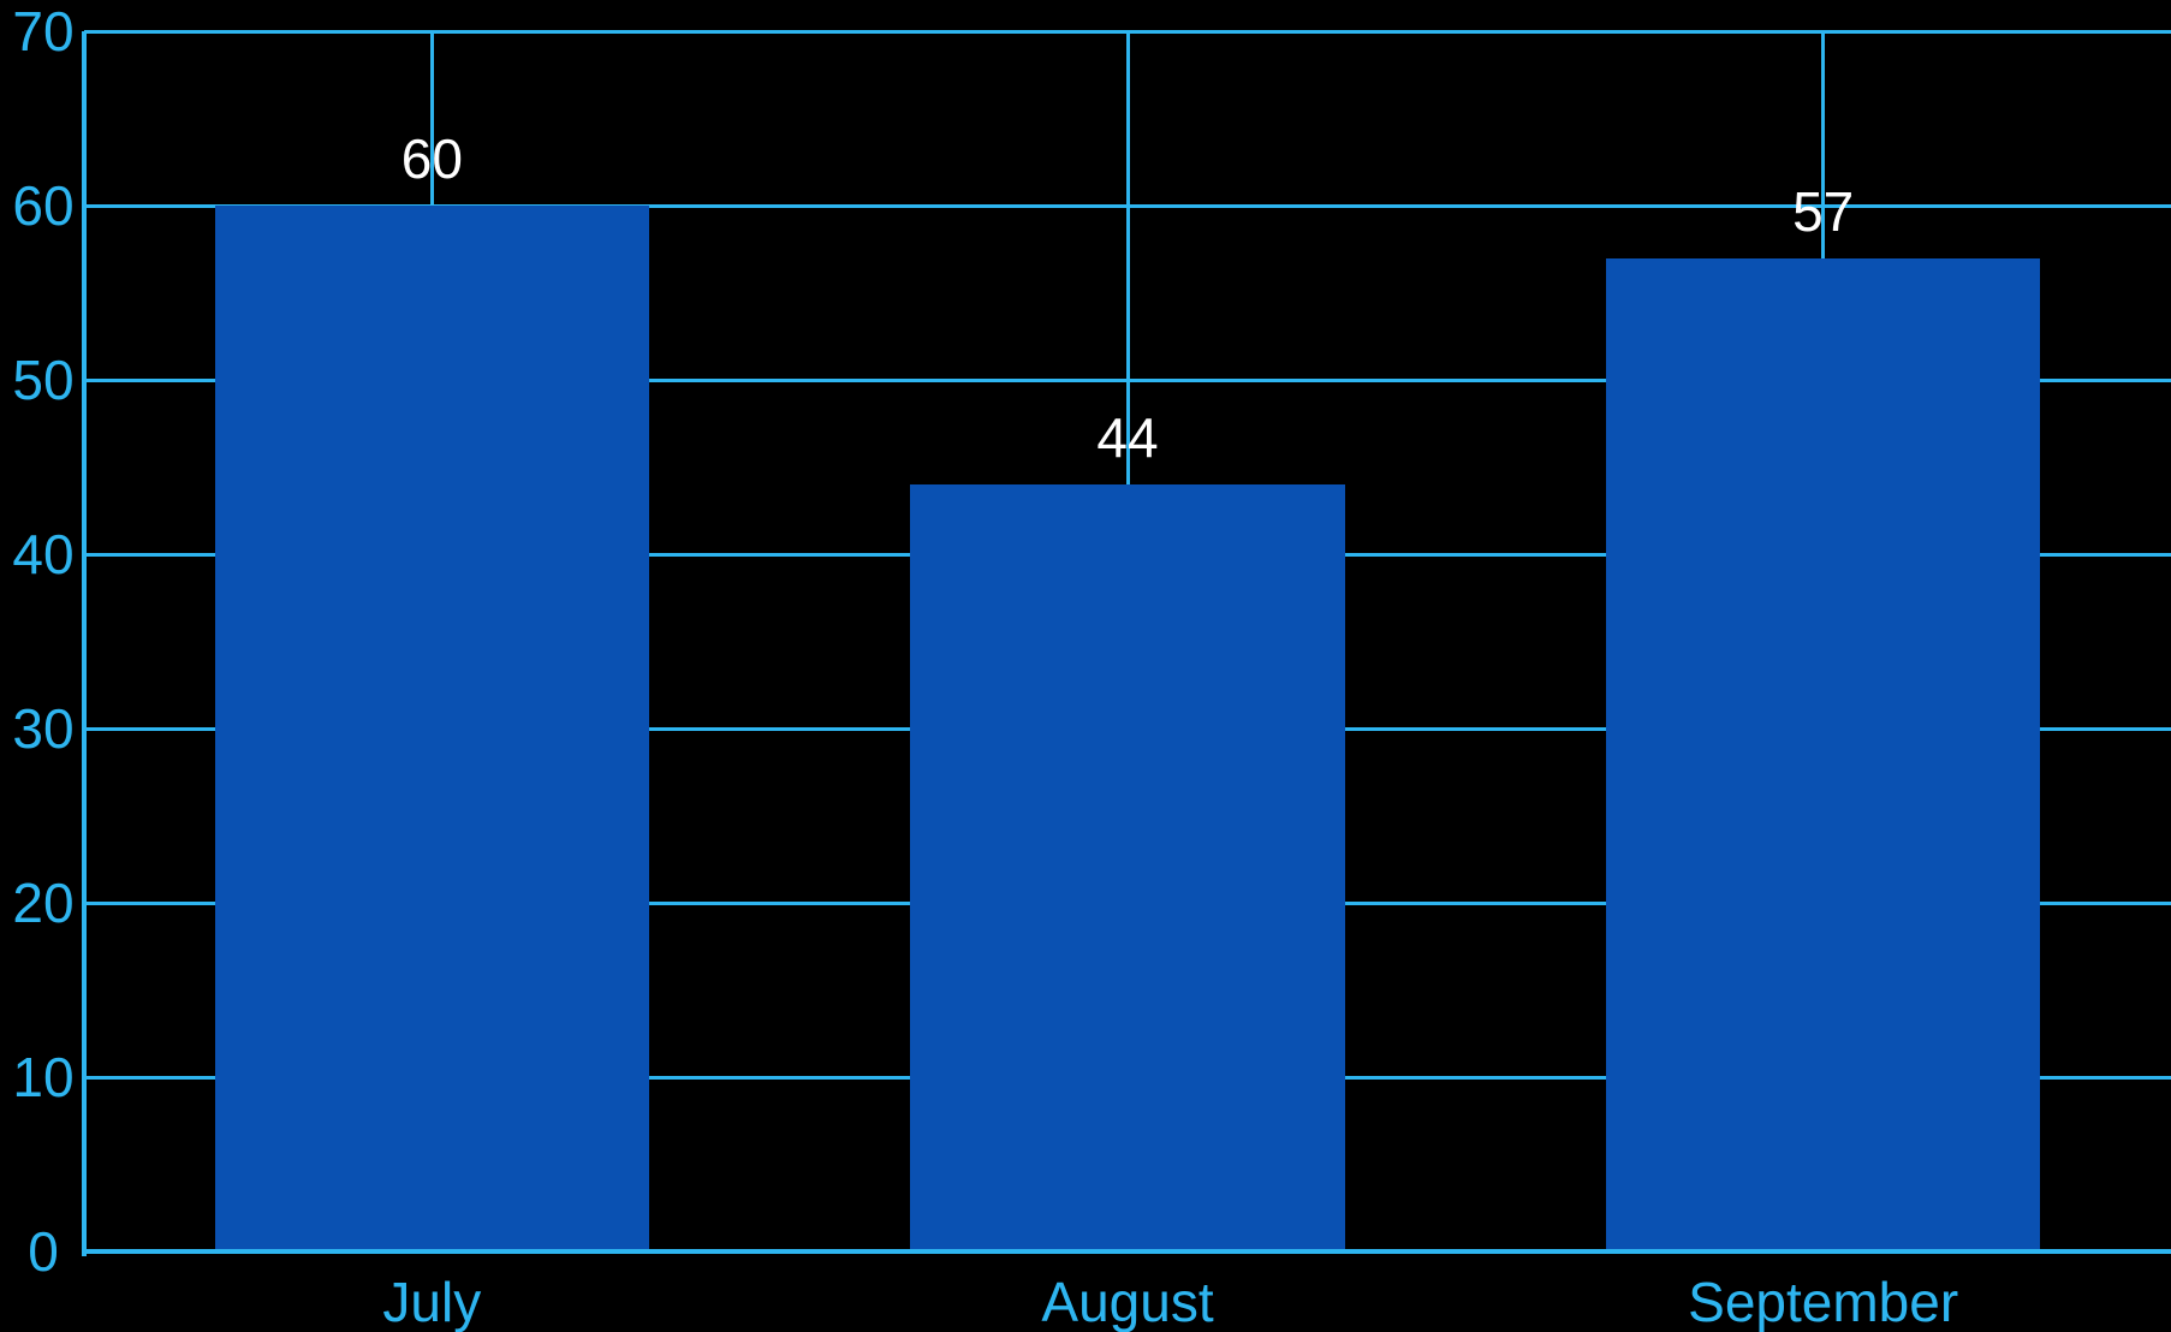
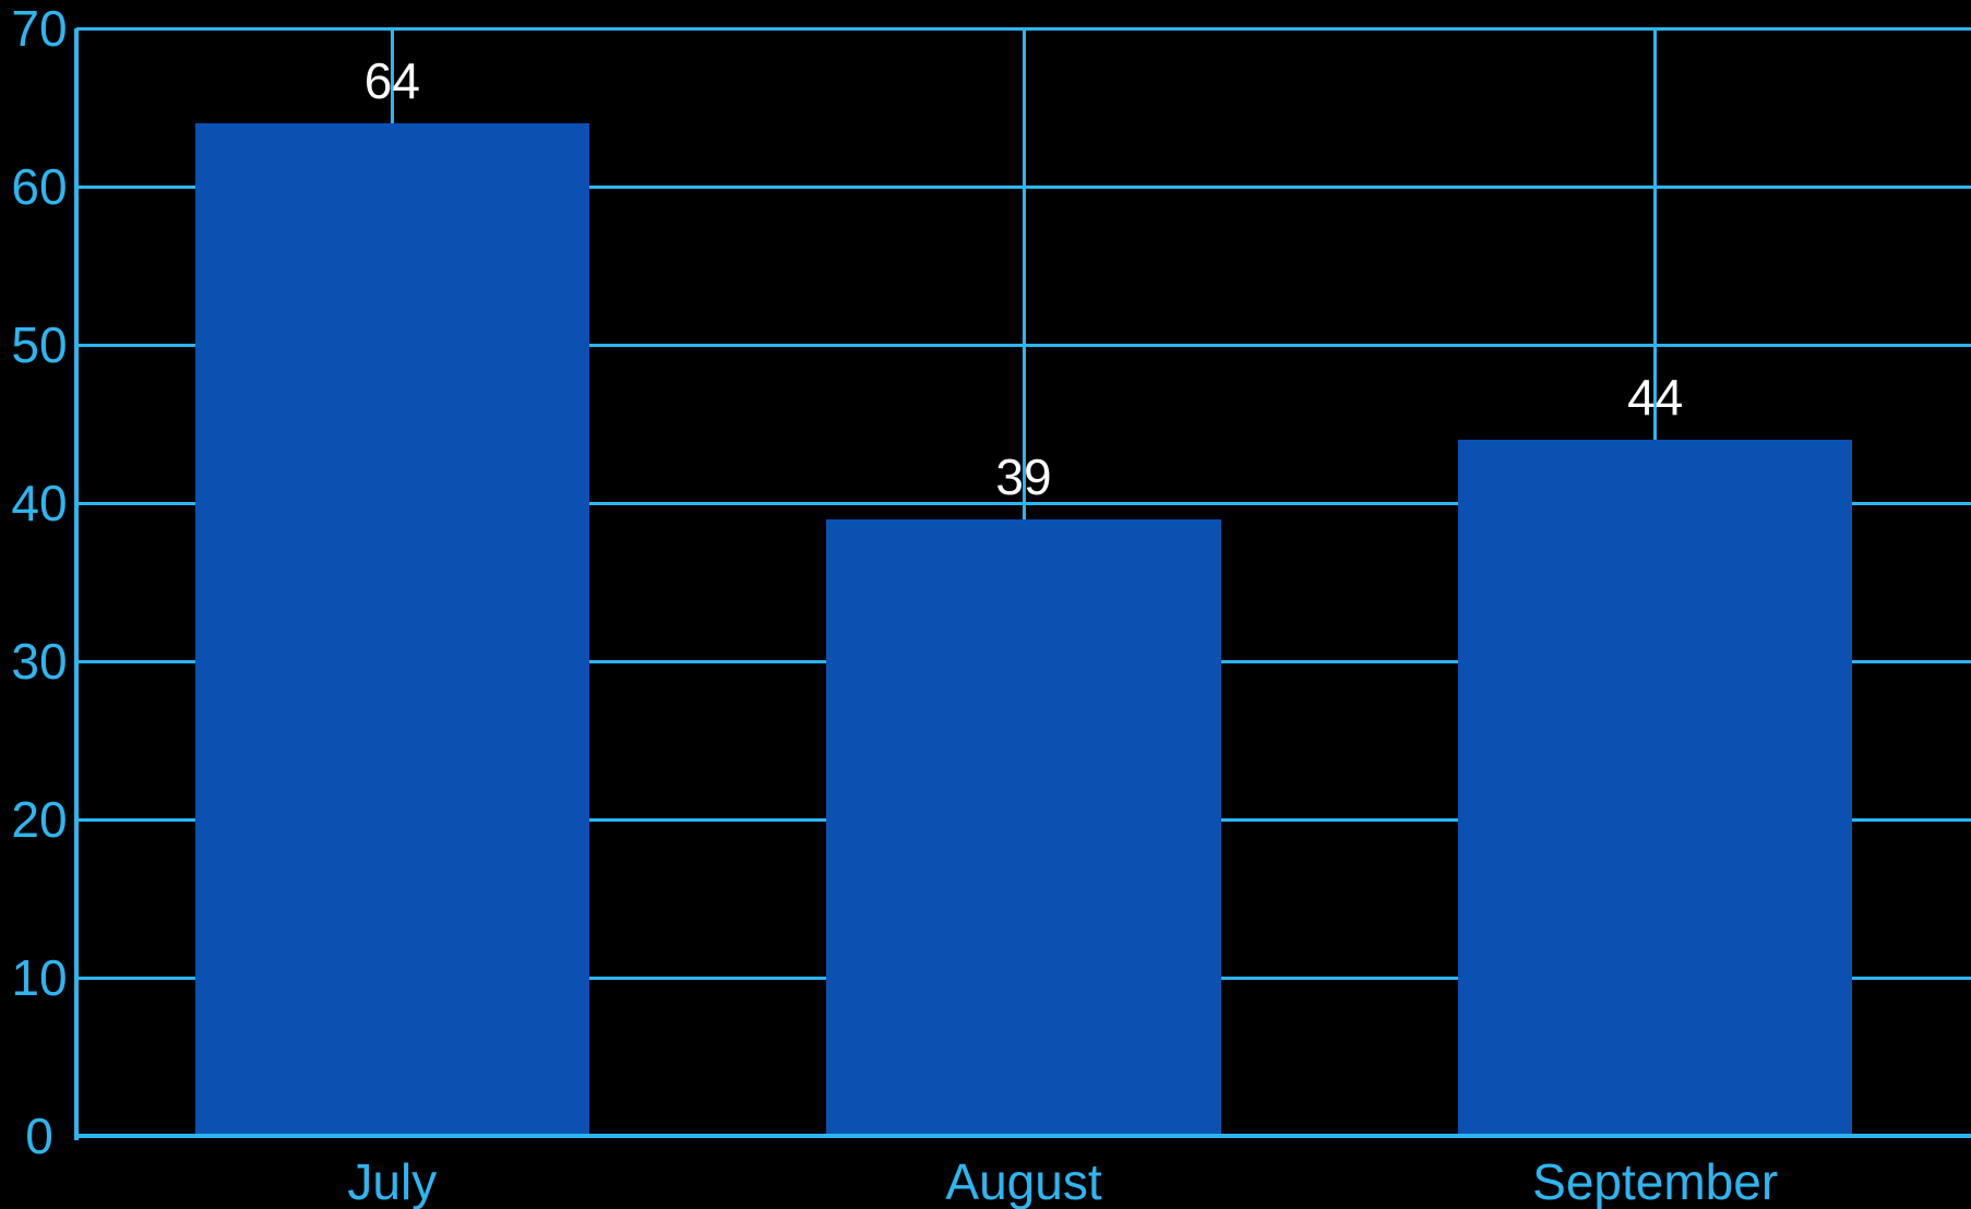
July: 60 -> 64
August: 44 -> 39
September: 57 -> 44
